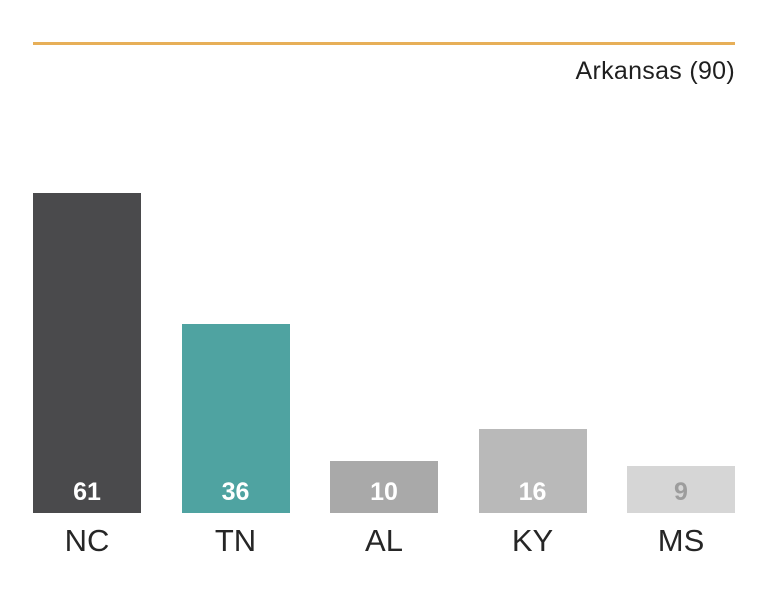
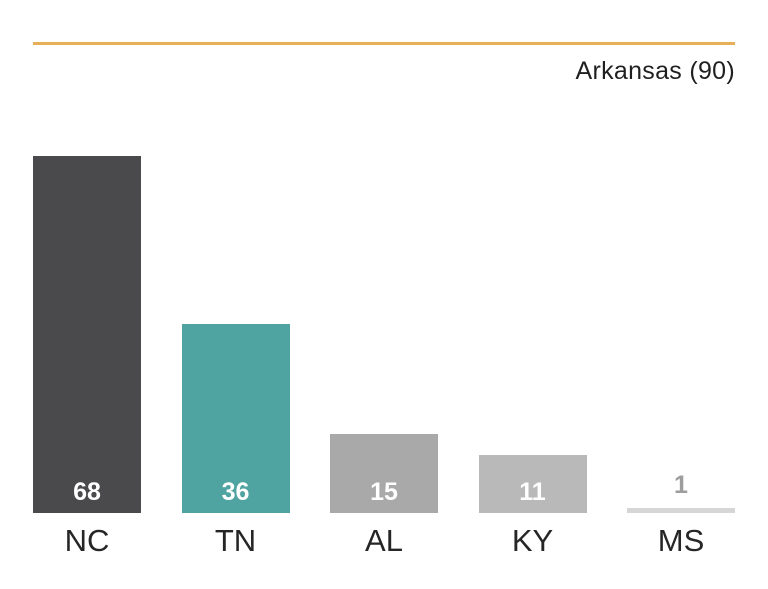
NC: 61 -> 68
AL: 10 -> 15
KY: 16 -> 11
MS: 9 -> 1
